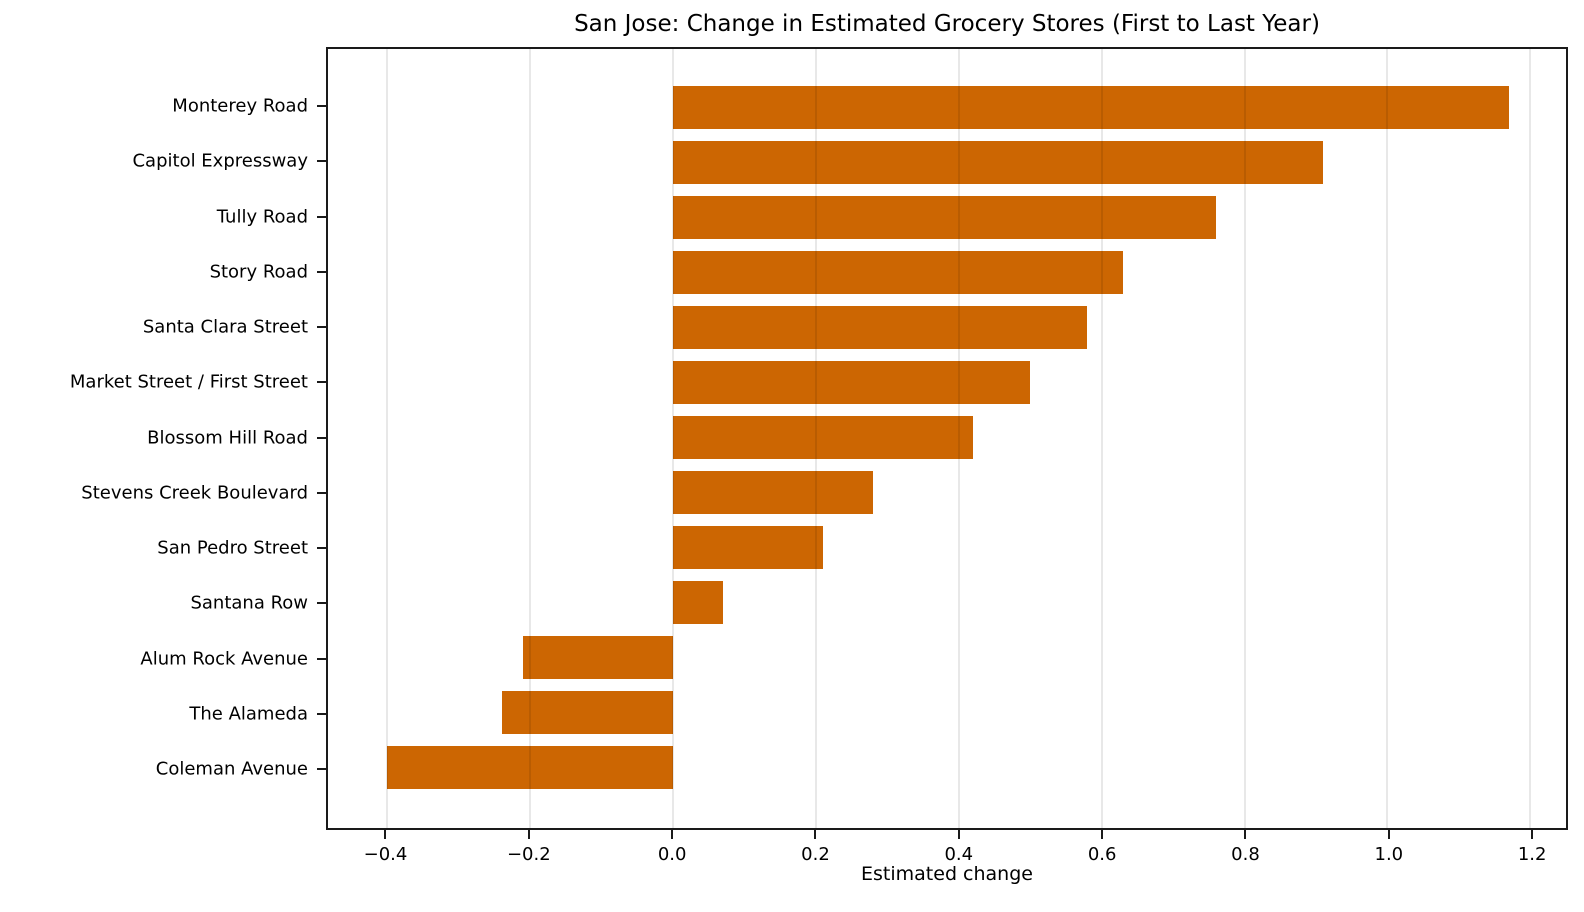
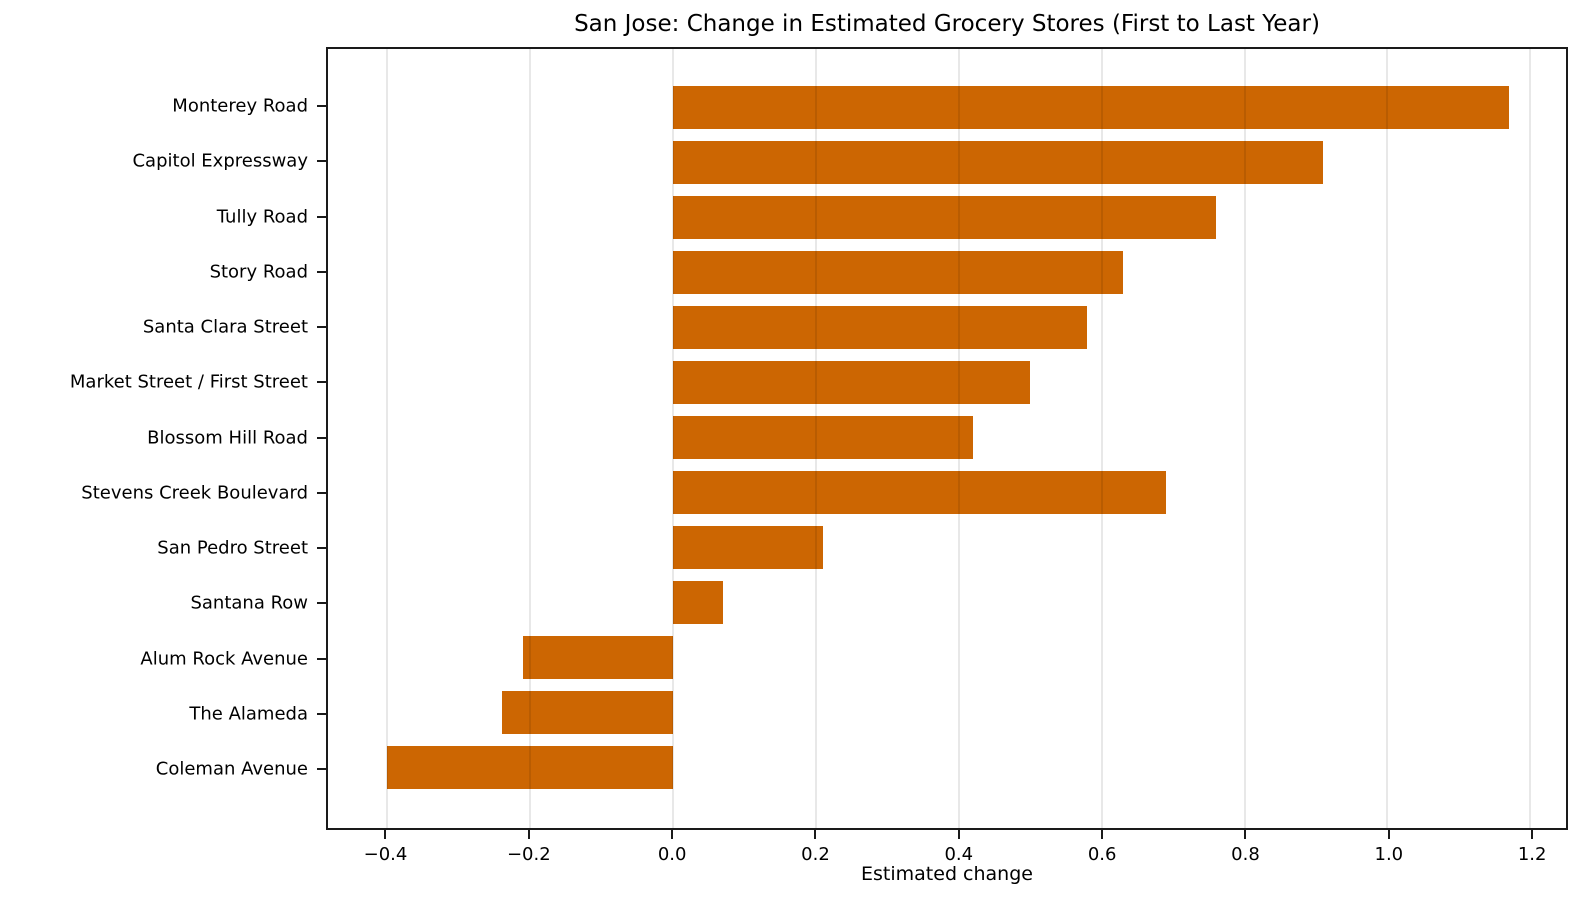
Stevens Creek Boulevard: 0.28 -> 0.69
